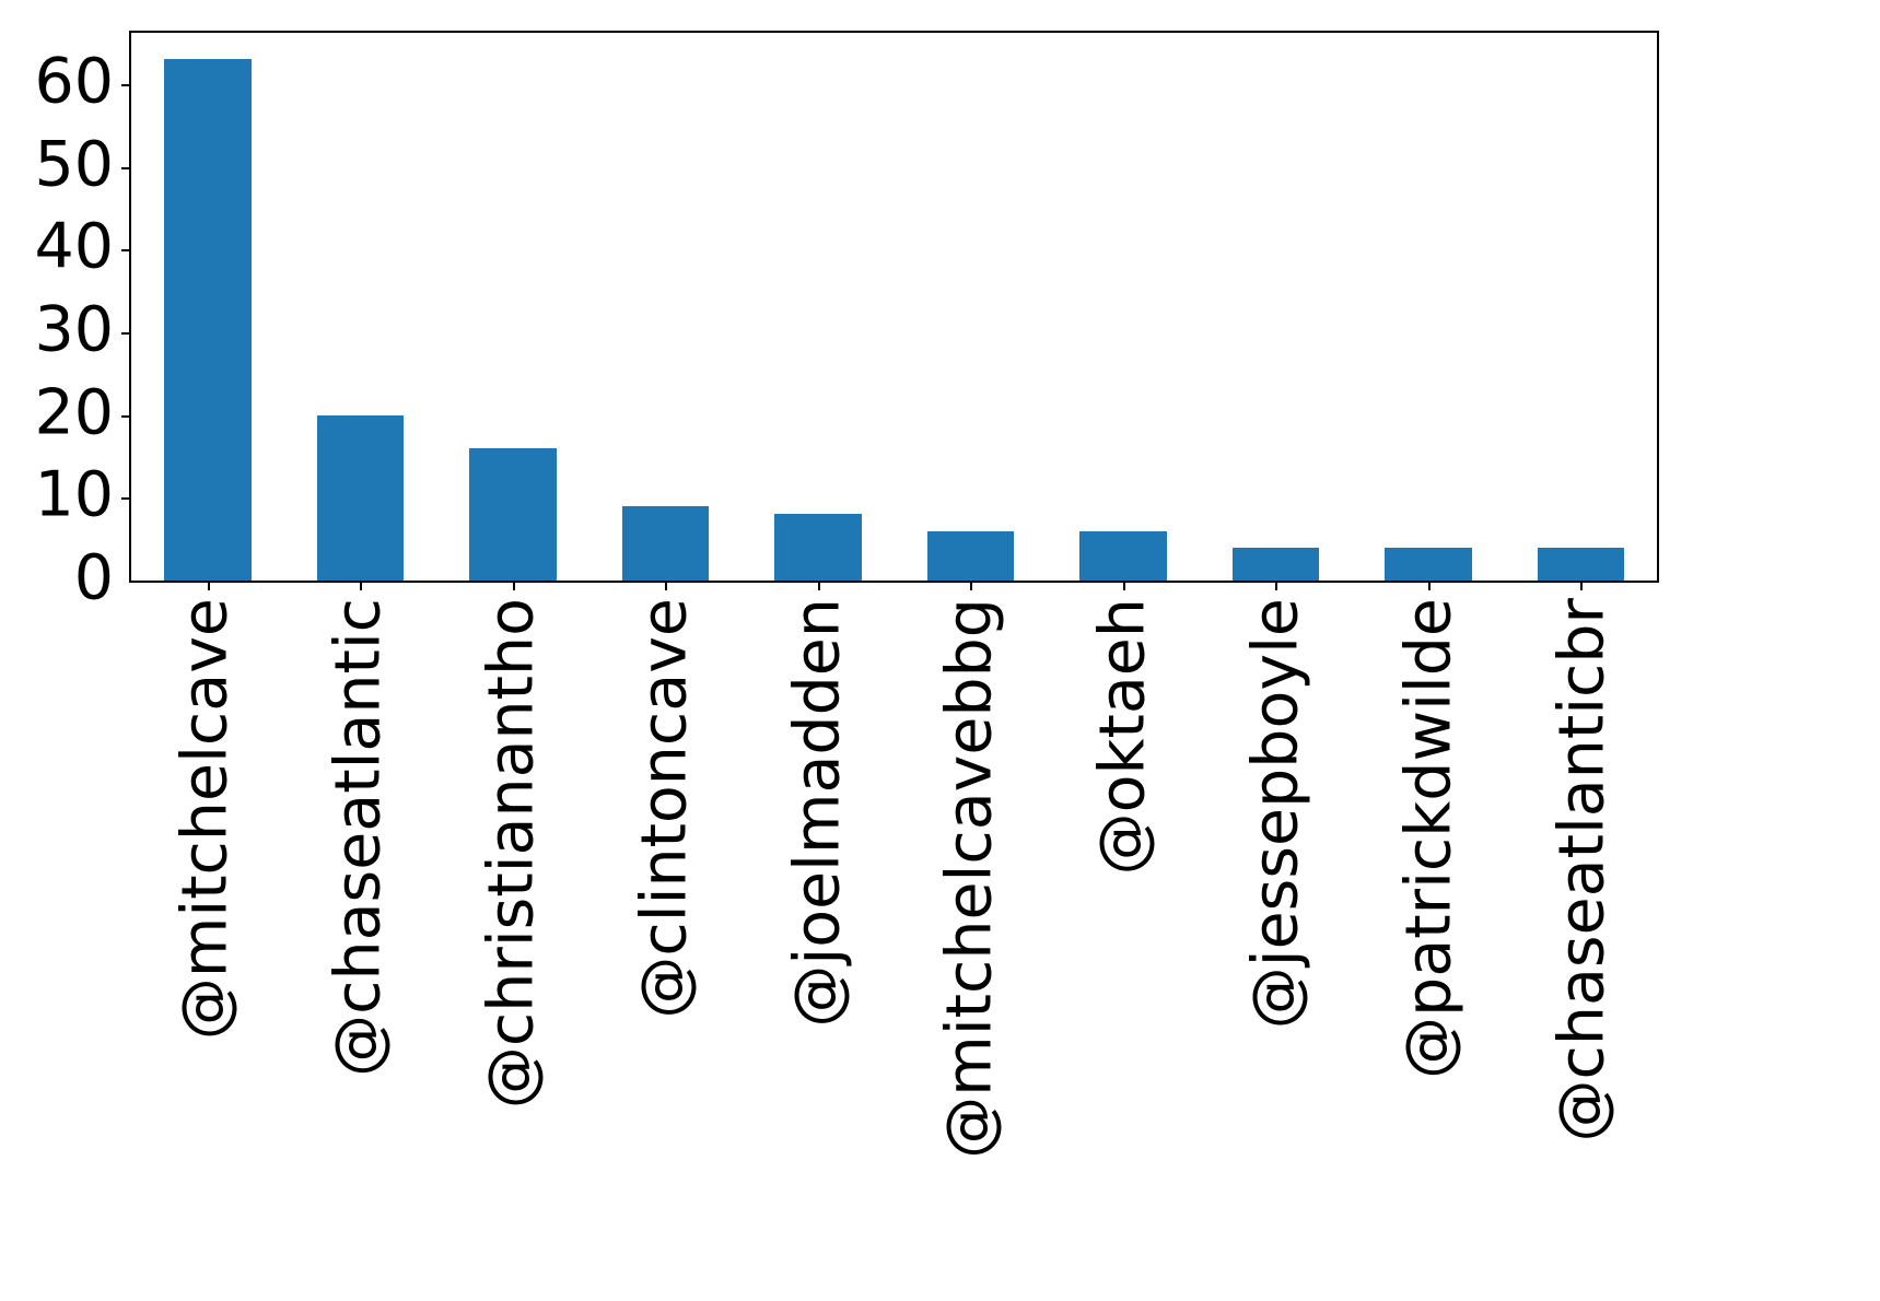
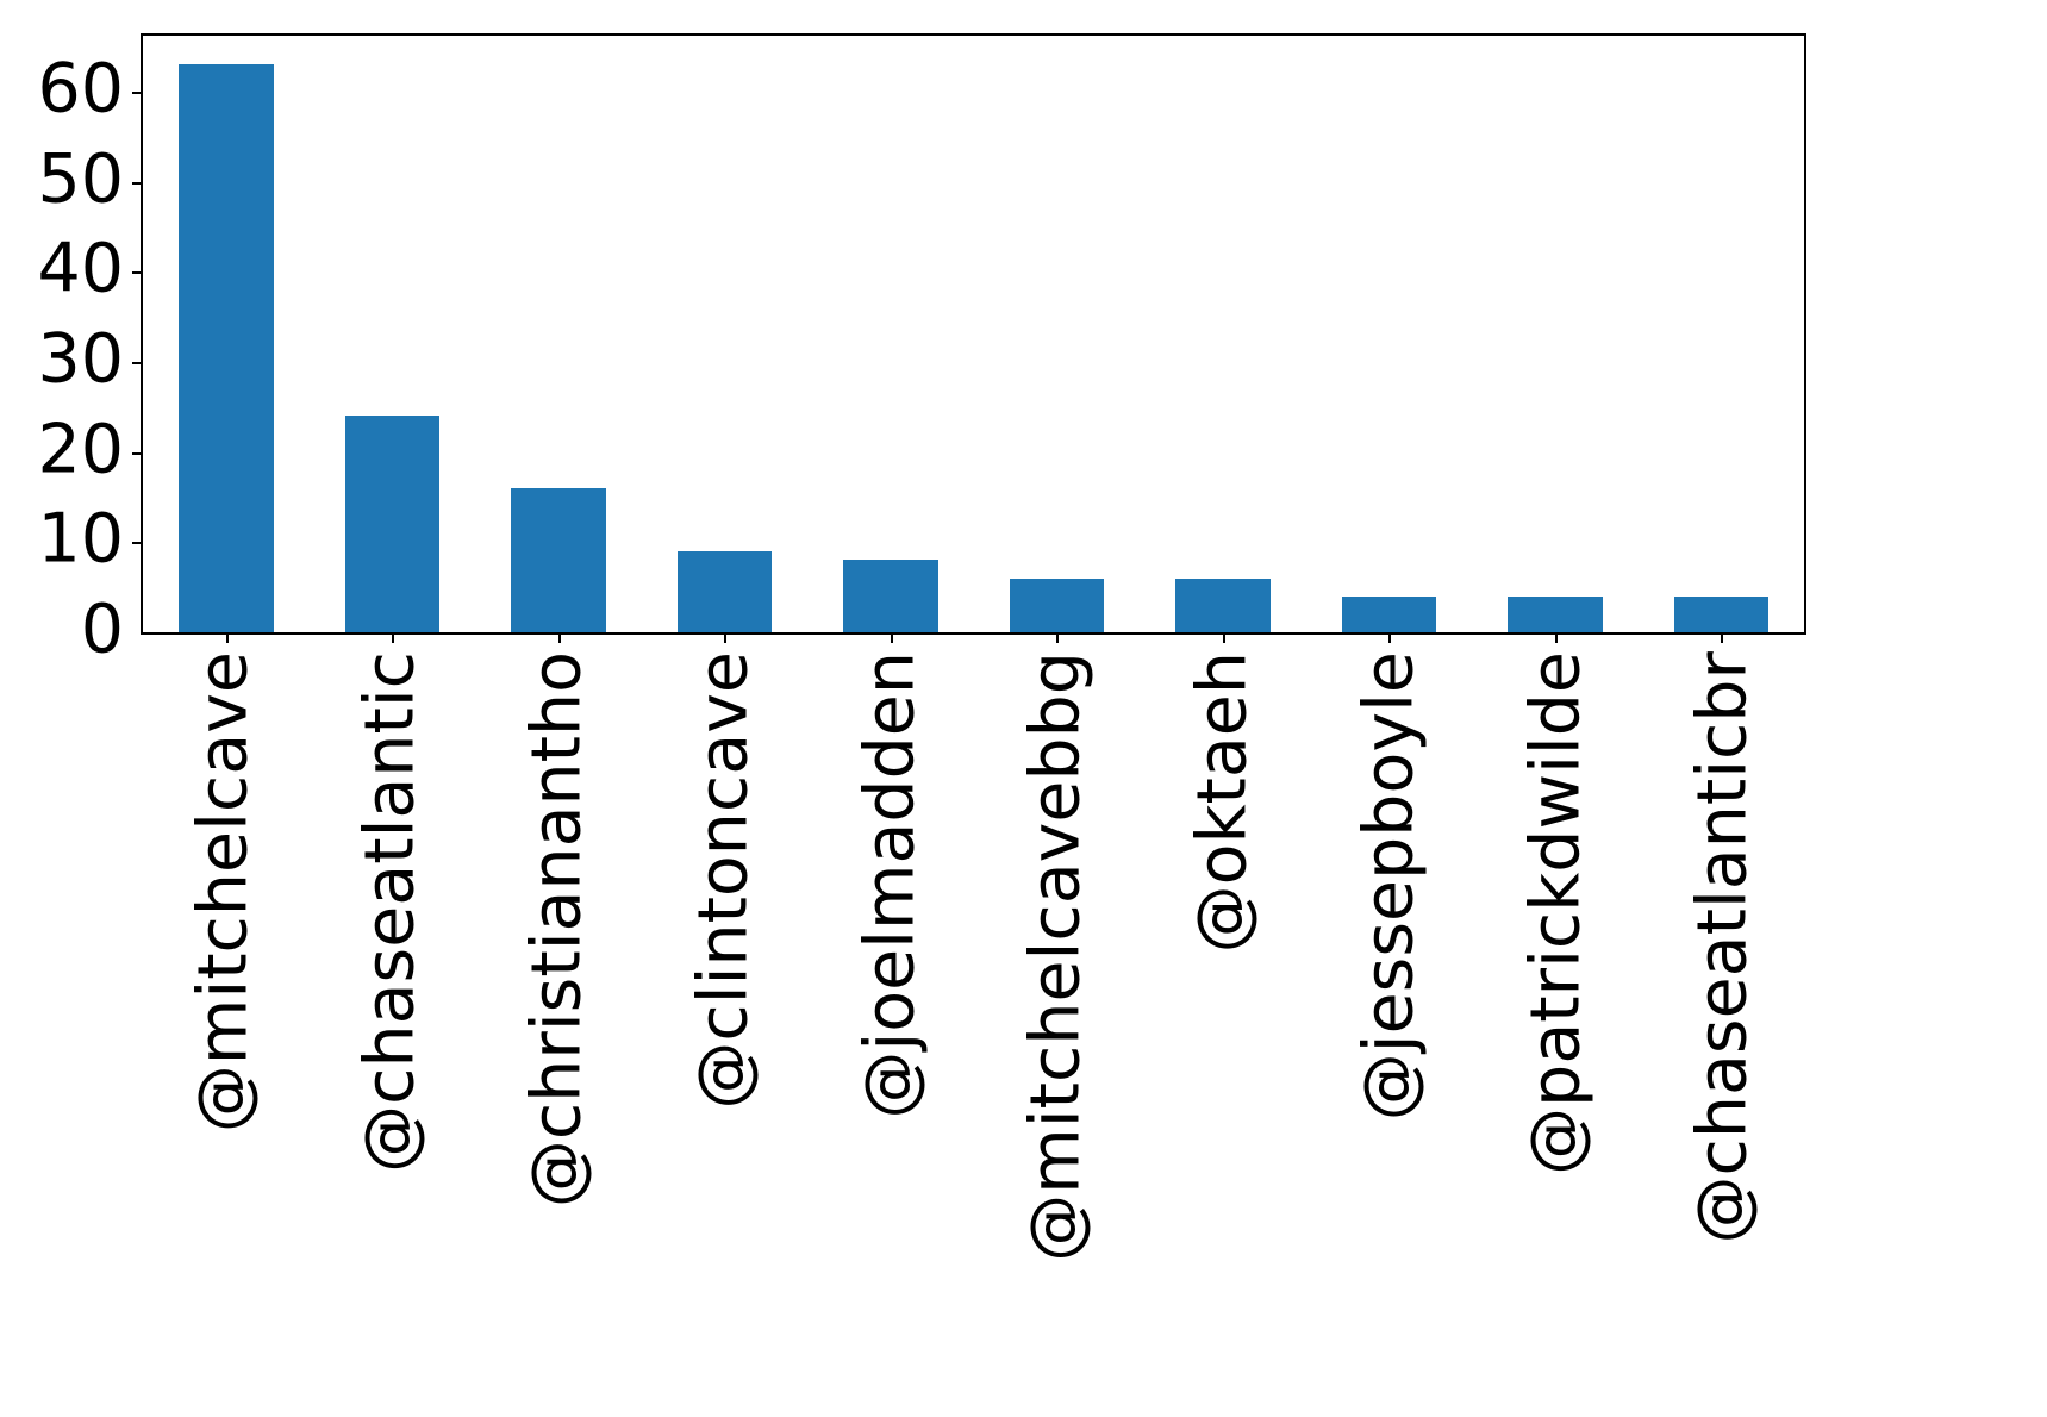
@chaseatlantic: 20 -> 24
